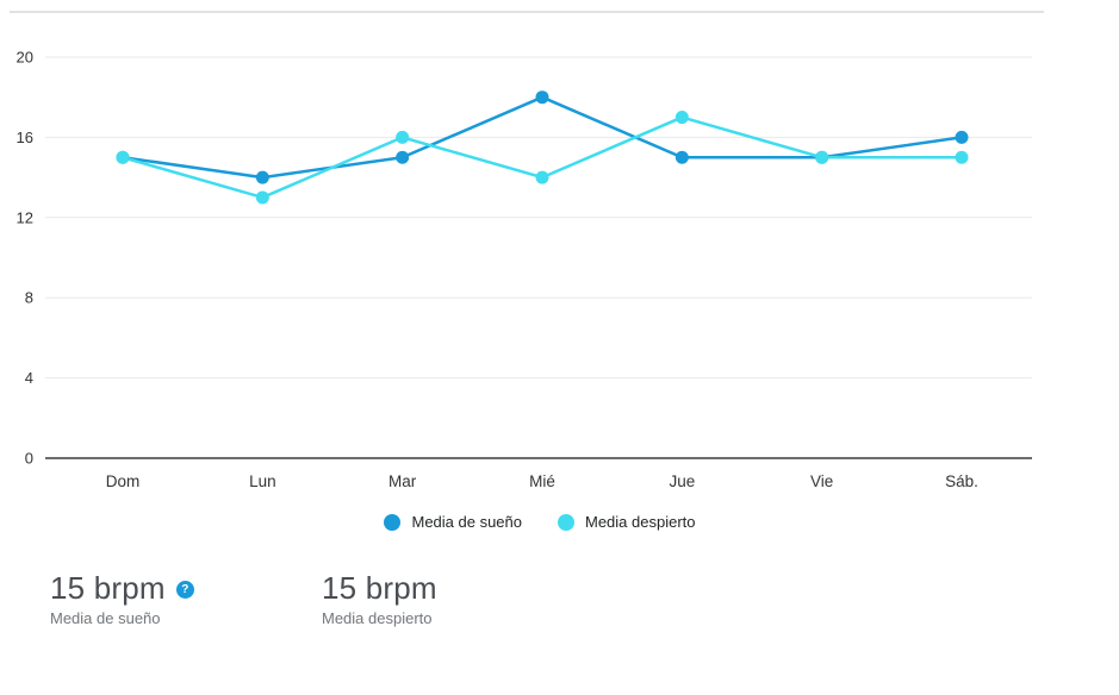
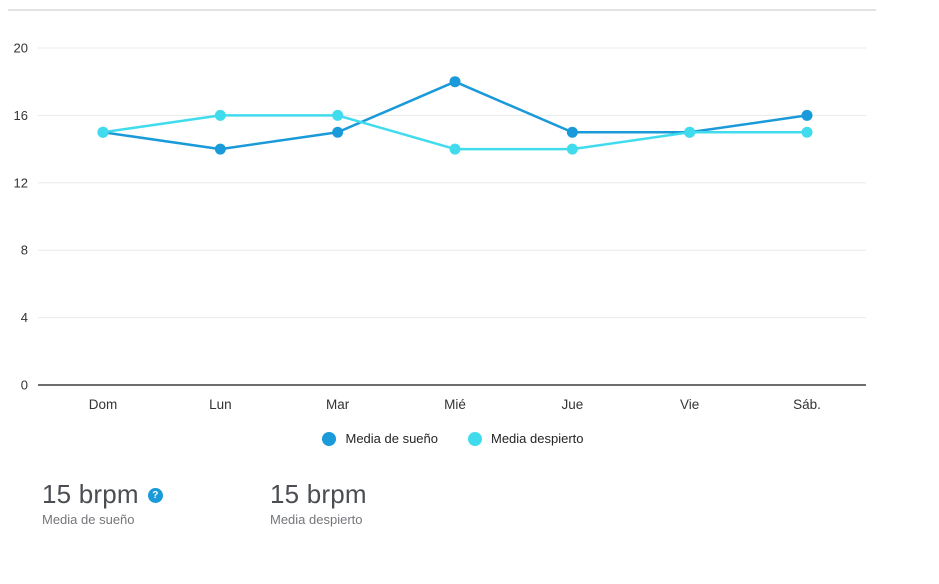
Media despierto/Lun: 13 -> 16
Media despierto/Jue: 17 -> 14
